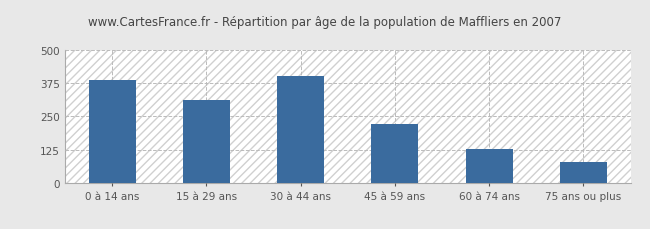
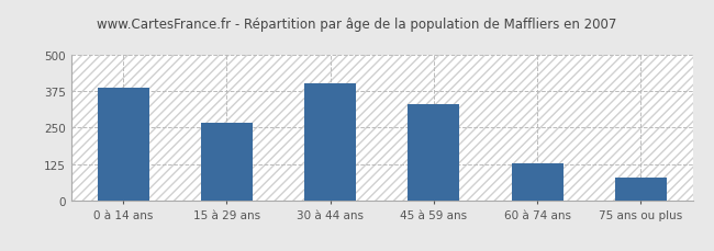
15 à 29 ans: 310 -> 265
45 à 59 ans: 220 -> 330
